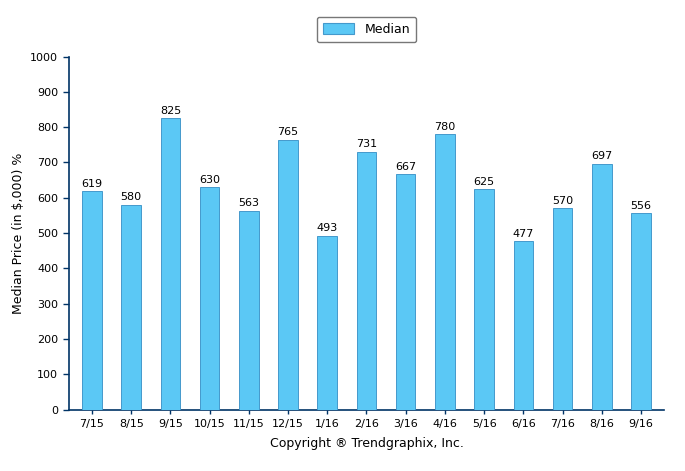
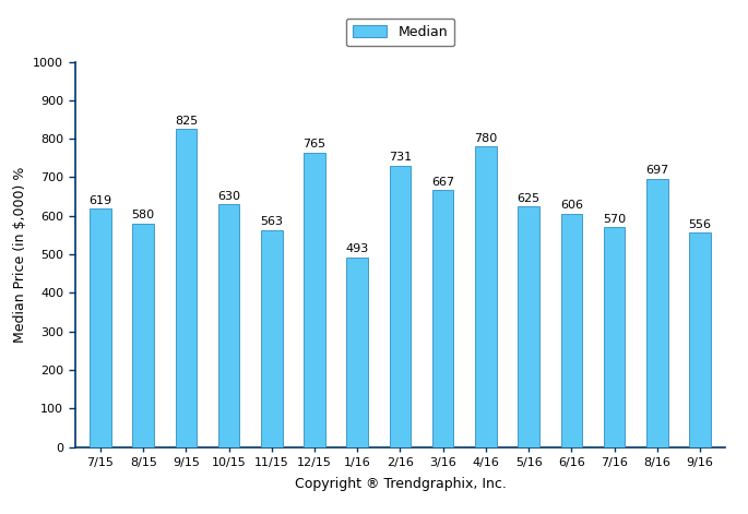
6/16: 477 -> 606
